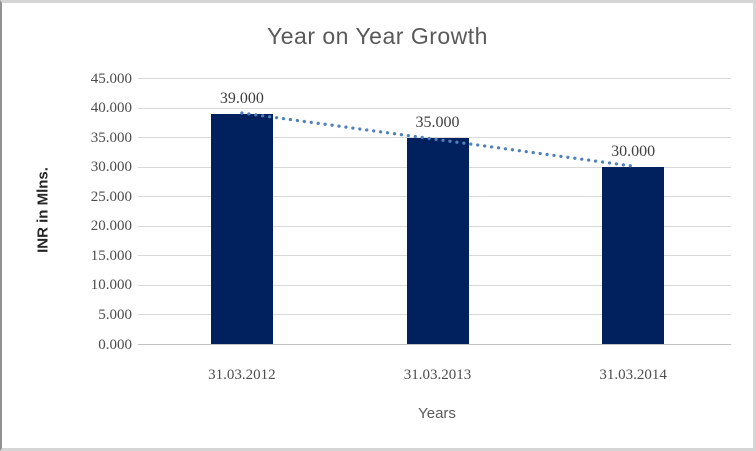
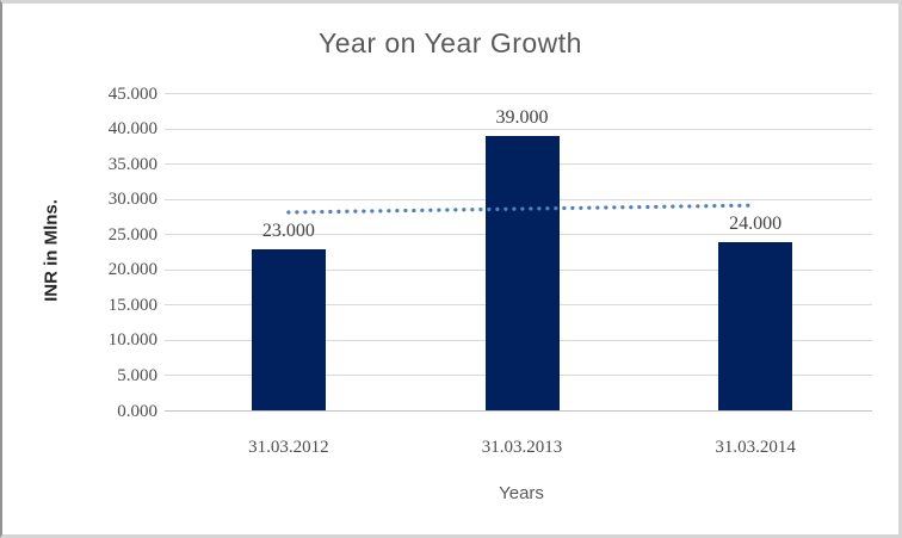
31.03.2012: 39.000 -> 23.000
31.03.2013: 35.000 -> 39.000
31.03.2014: 30.000 -> 24.000
